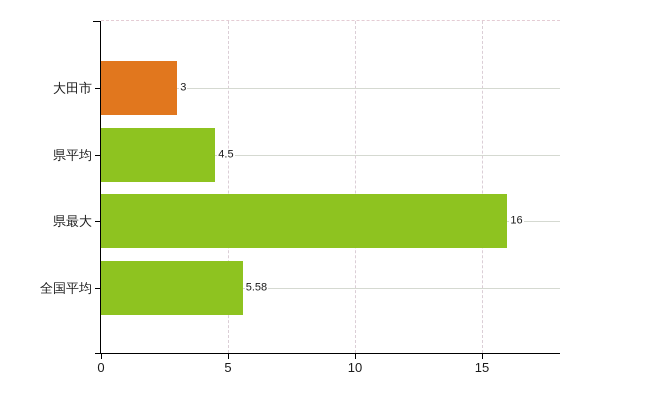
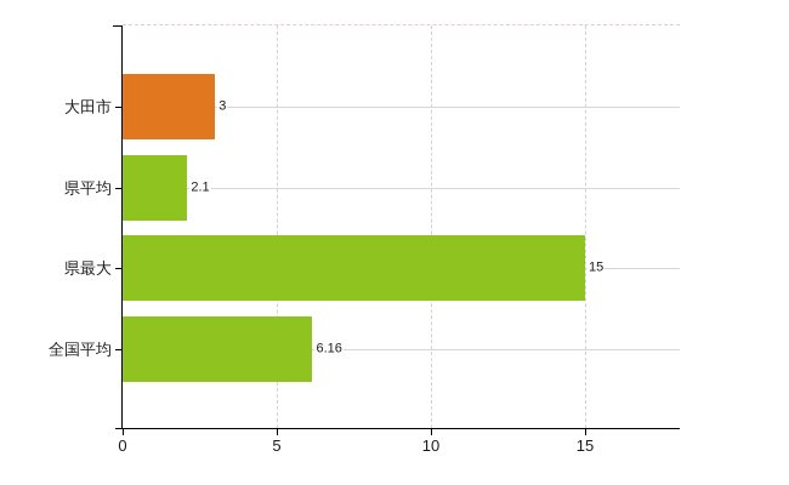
県平均: 4.5 -> 2.1
県最大: 16 -> 15
全国平均: 5.58 -> 6.16
